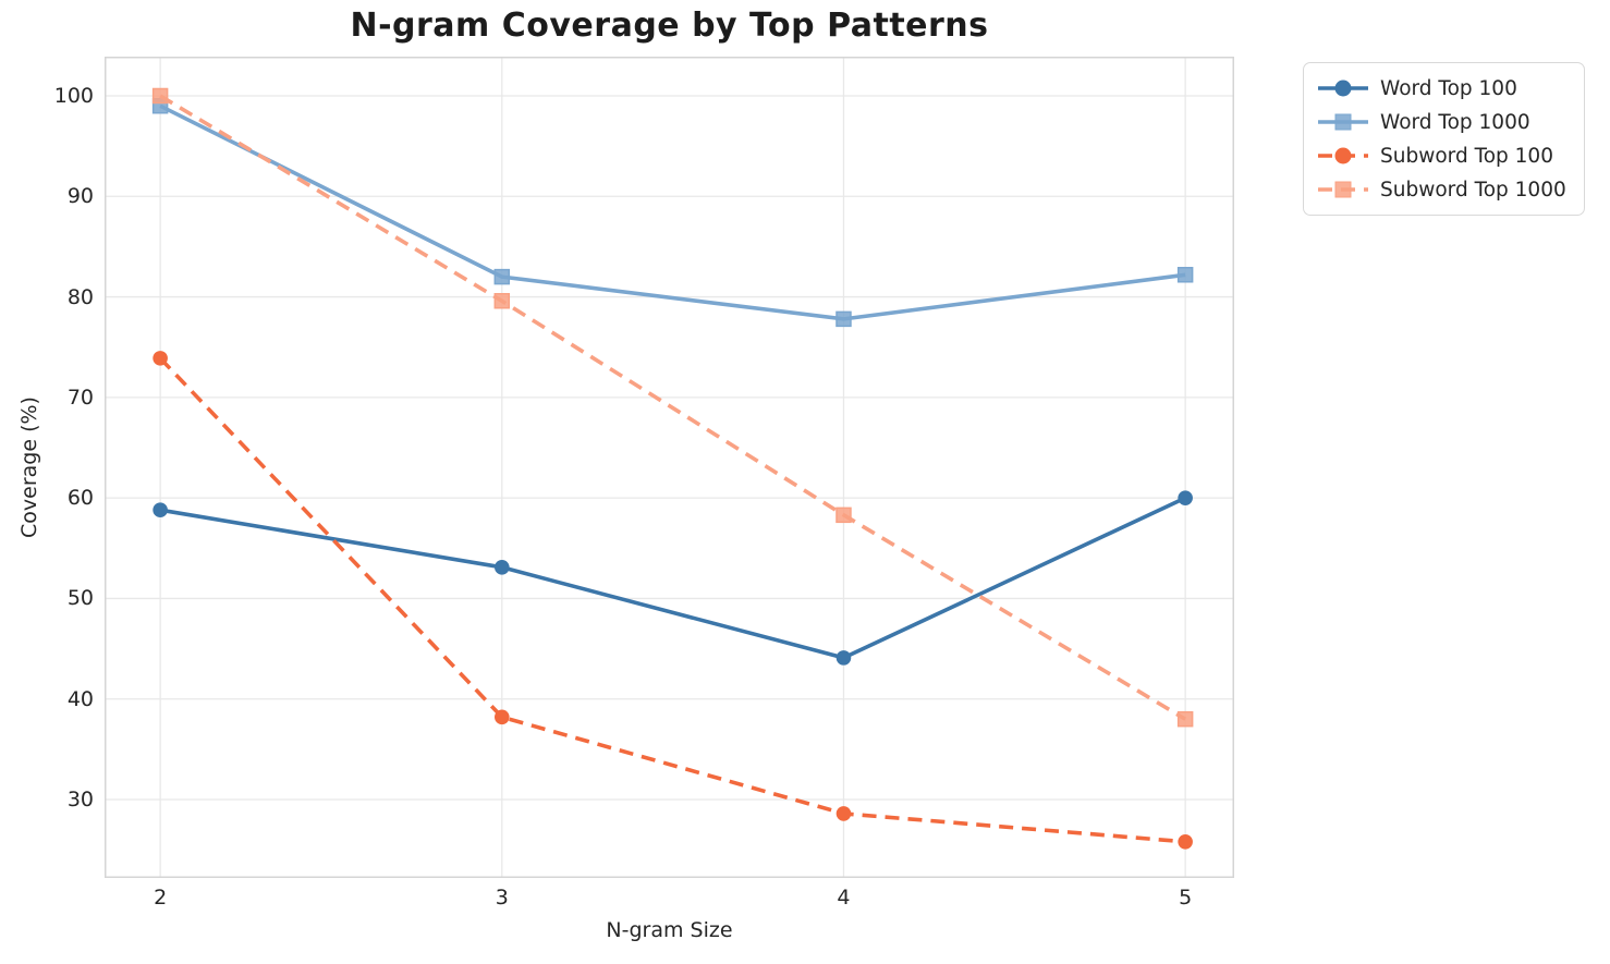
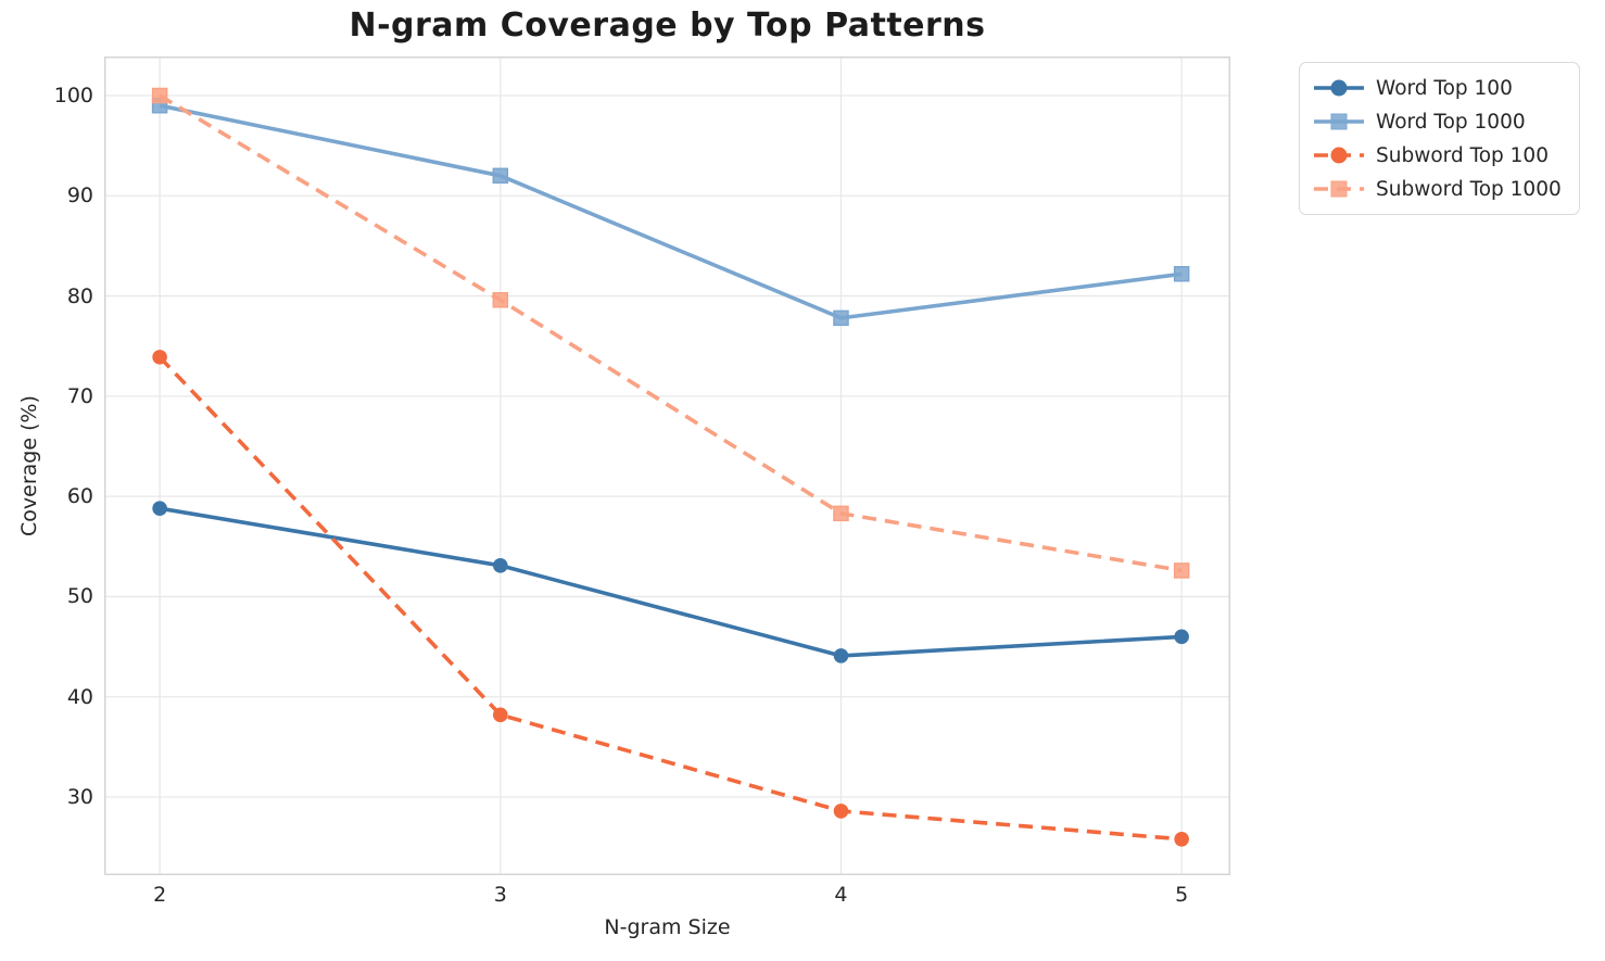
Word Top 1000/3: 82 -> 92
Word Top 100/5: 60 -> 46
Subword Top 1000/5: 38 -> 53
